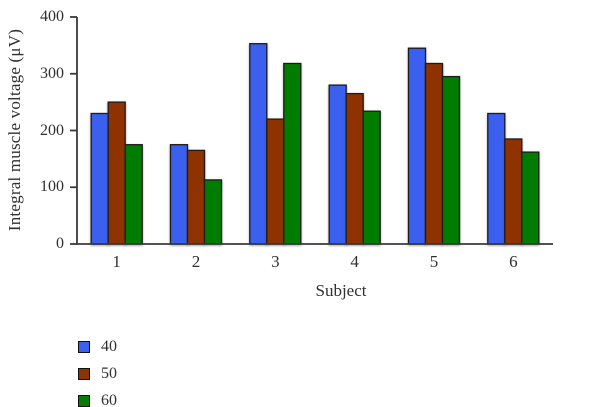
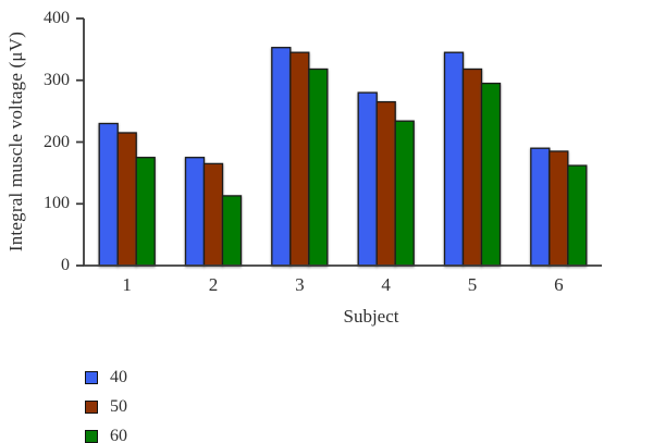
50/1: 250 -> 220
50/3: 220 -> 340
40/6: 230 -> 190
